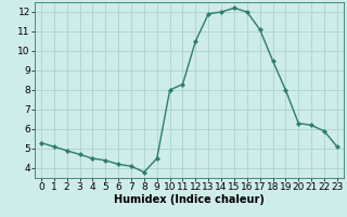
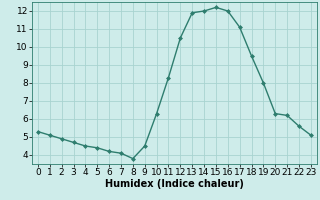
10: 8.0 -> 6.3
22: 5.9 -> 5.6
